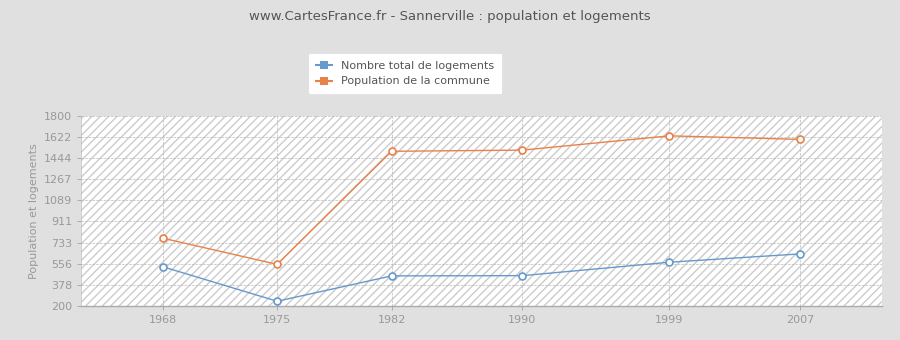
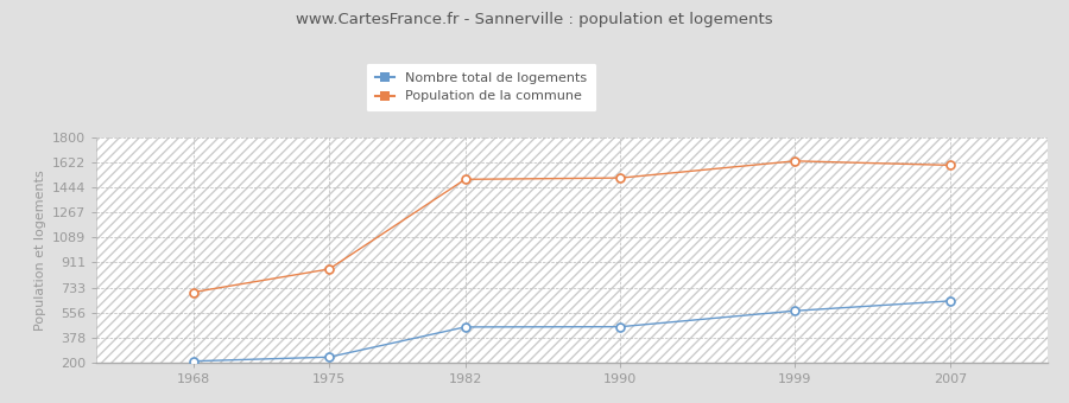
Nombre total de logements/1968: 530 -> 210
Population de la commune/1968: 770 -> 700
Population de la commune/1975: 550 -> 860
